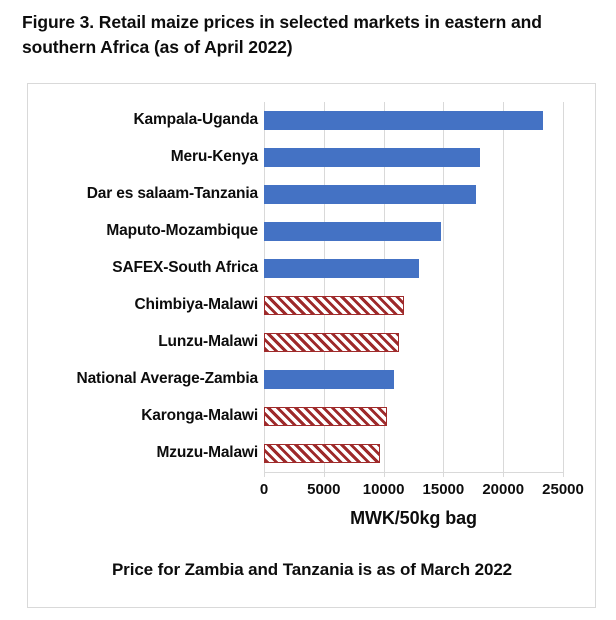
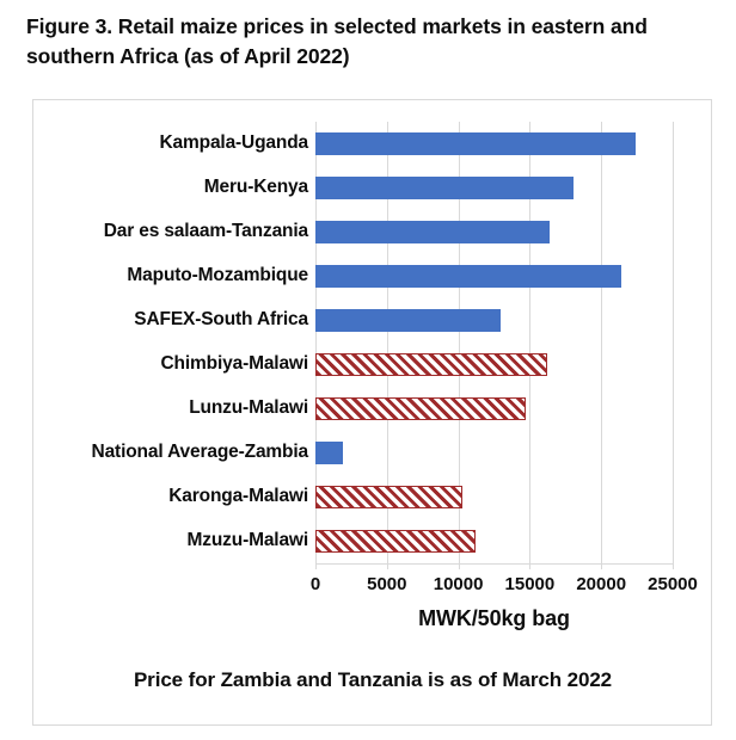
Kampala-Uganda: 23300 -> 22400
Dar es salaam-Tanzania: 17700 -> 16400
Maputo-Mozambique: 14800 -> 21400
Chimbiya-Malawi: 11700 -> 16200
Lunzu-Malawi: 11300 -> 14700
National Average-Zambia: 10900 -> 1900
Mzuzu-Malawi: 9700 -> 11200
